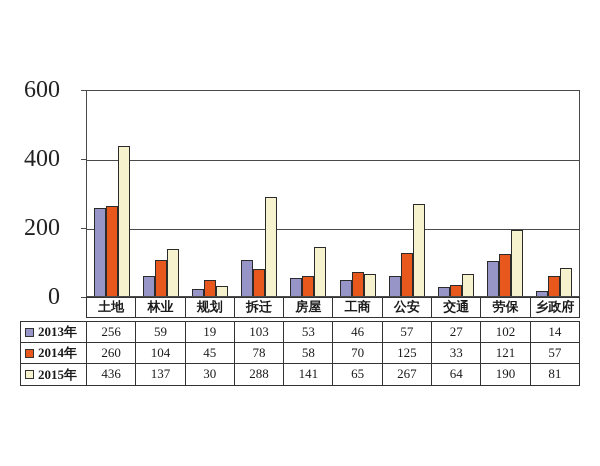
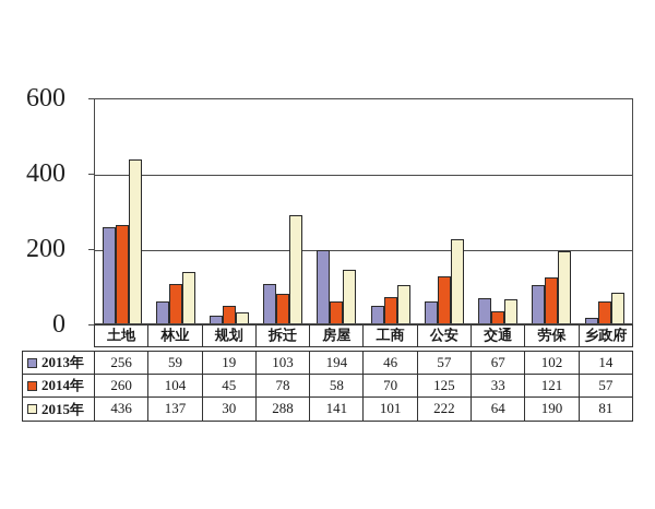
2013年/房屋: 53 -> 194
2015年/工商: 65 -> 101
2015年/公安: 267 -> 222
2013年/交通: 27 -> 67
